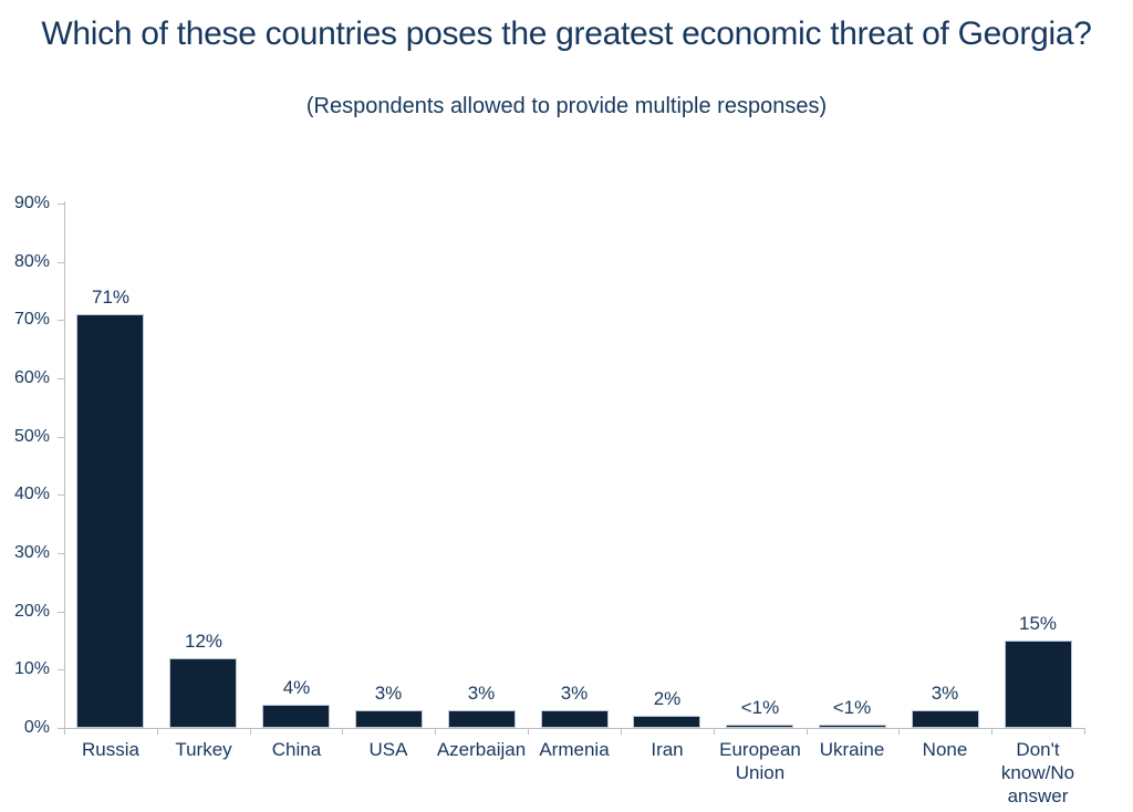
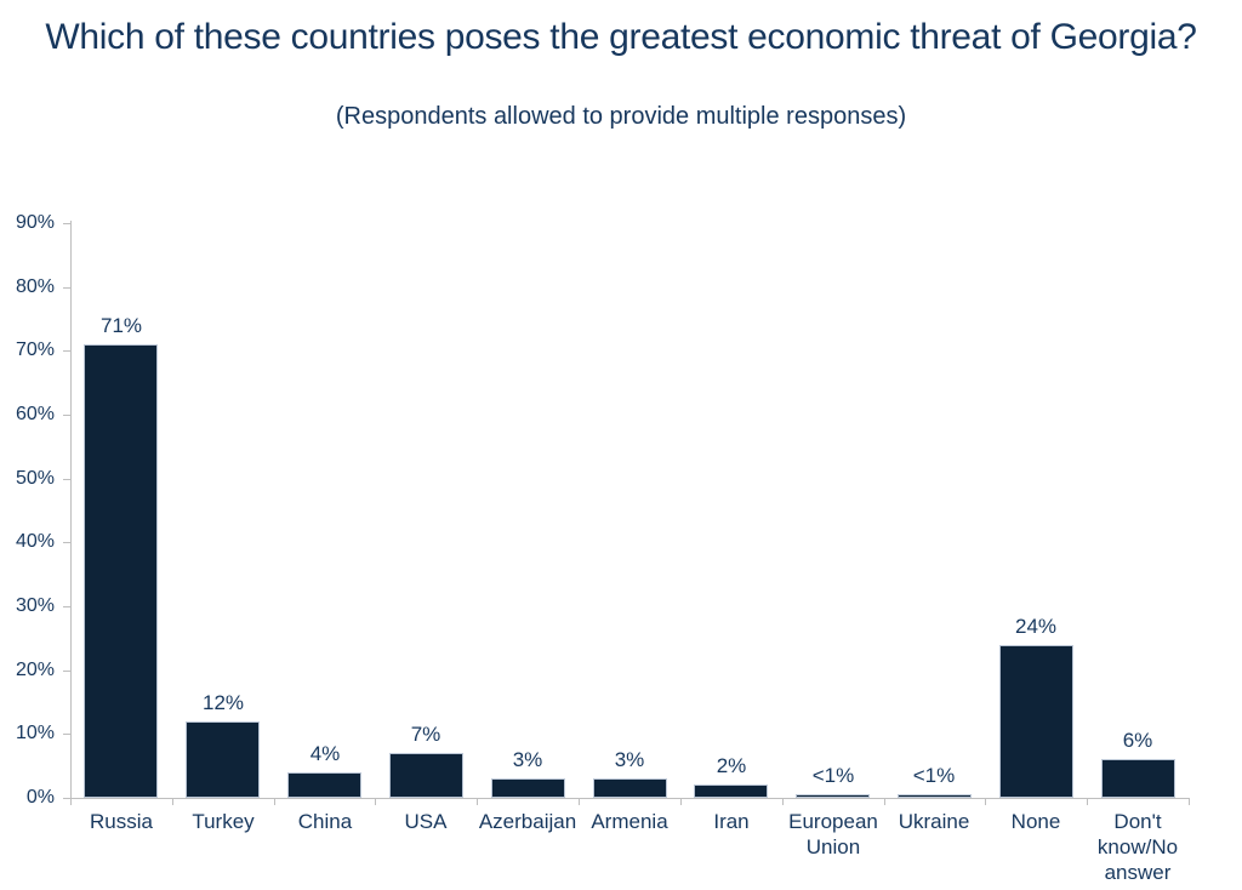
USA: 3% -> 7%
None: 3% -> 24%
Don't know/No answer: 15% -> 6%
